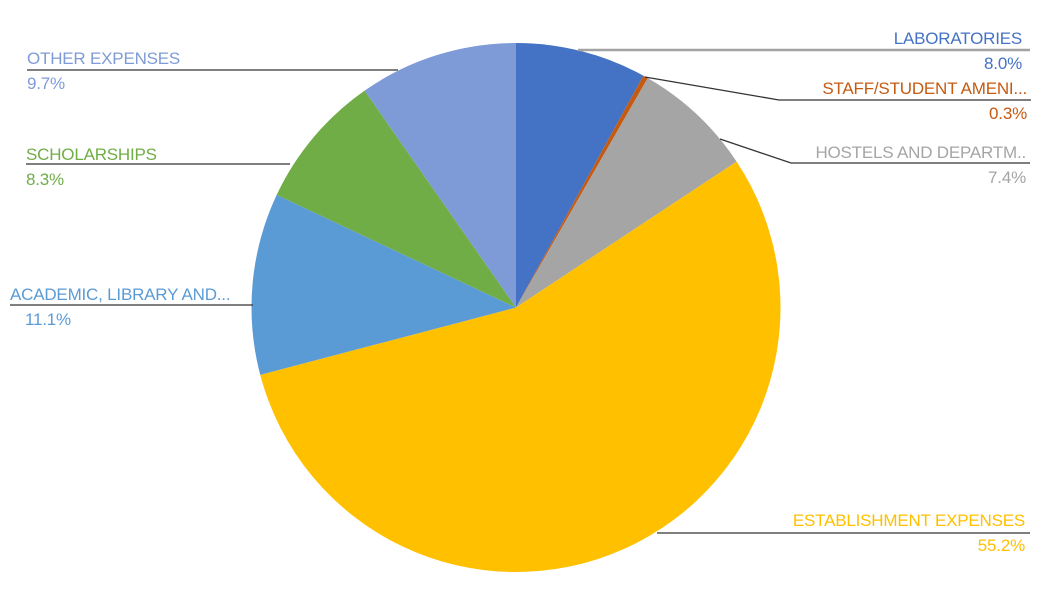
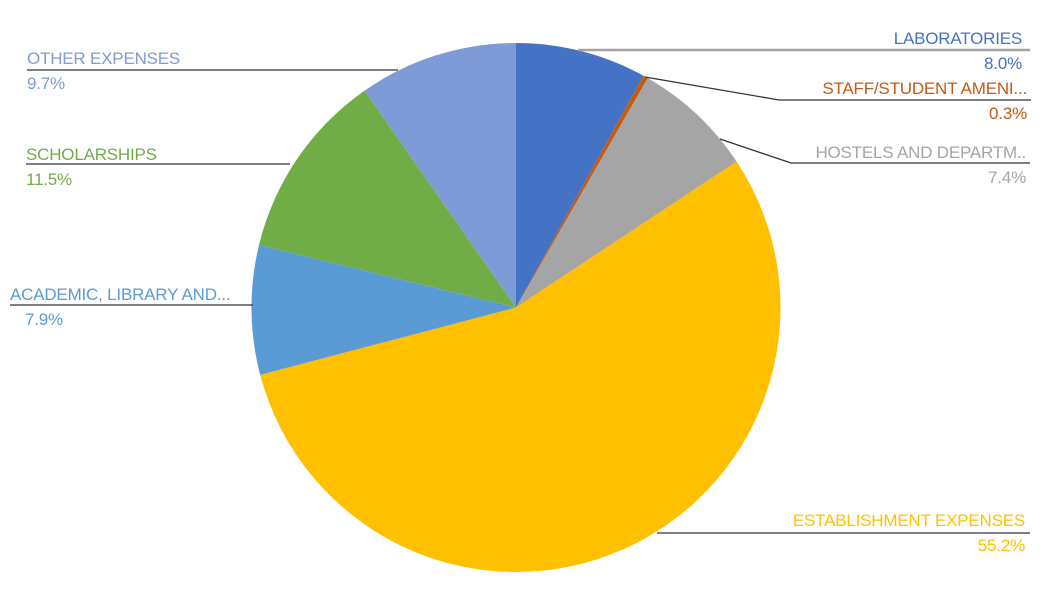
ACADEMIC, LIBRARY AND...: 11.1% -> 7.9%
SCHOLARSHIPS: 8.3% -> 11.5%
